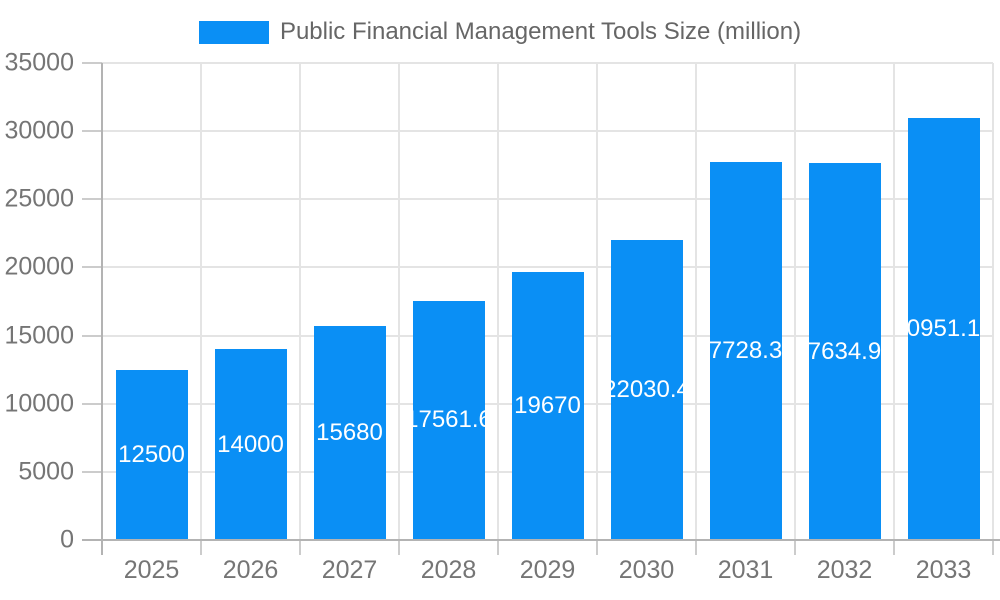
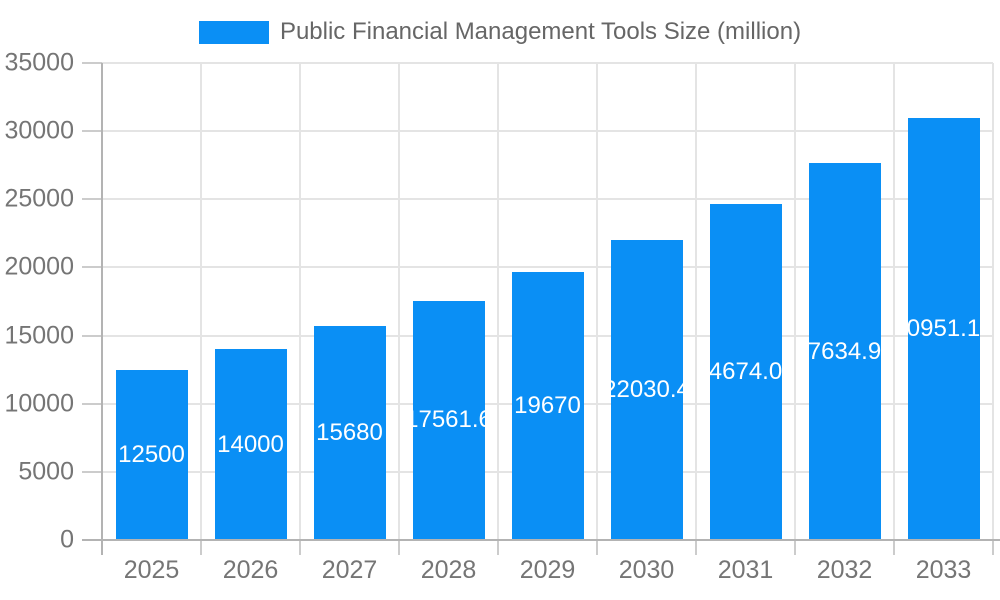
2031: 27728.30 -> 24674.05
